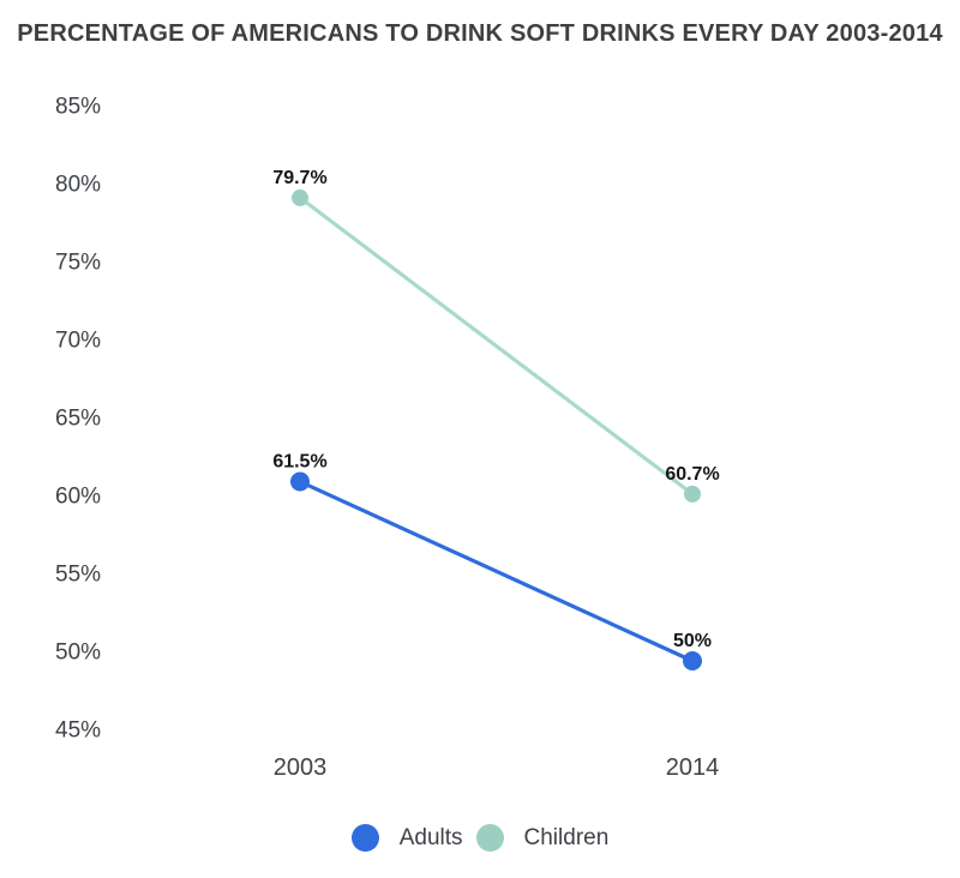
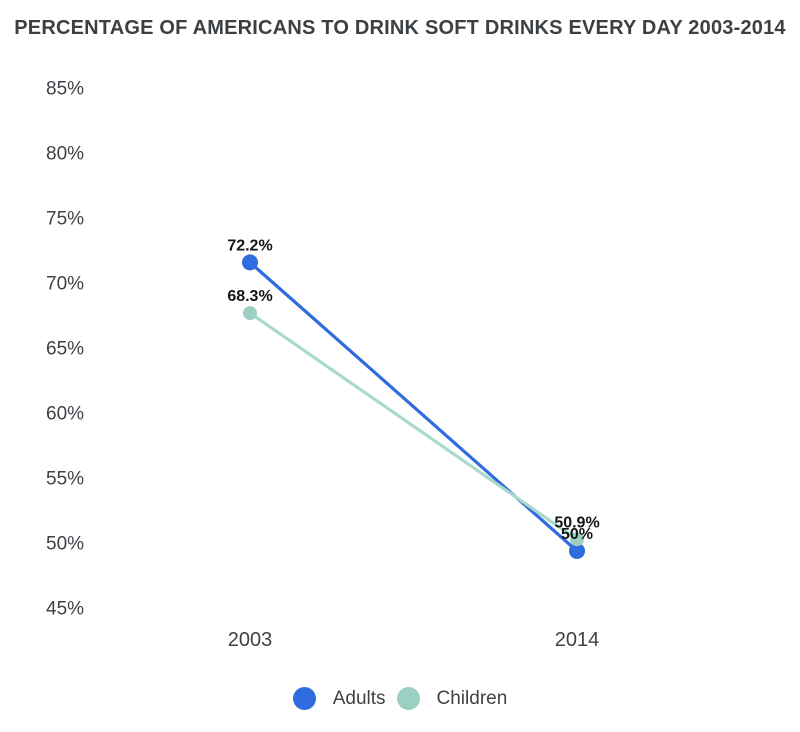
Adults/2003: 61.5% -> 72.2%
Children/2003: 79.7% -> 68.3%
Children/2014: 60.7% -> 50.9%
